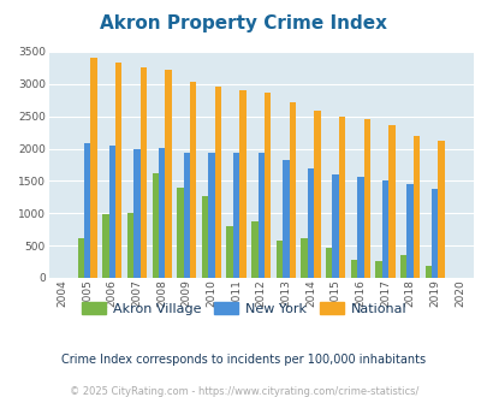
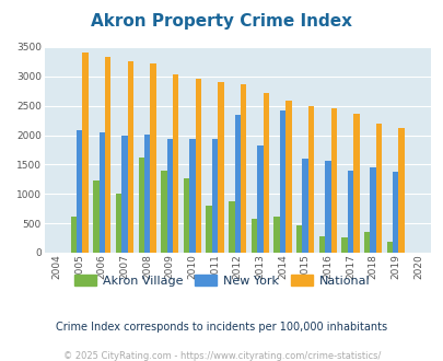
Akron Village/2006: 980 -> 1220
New York/2012: 1930 -> 2340
New York/2014: 1700 -> 2420
New York/2017: 1510 -> 1400
